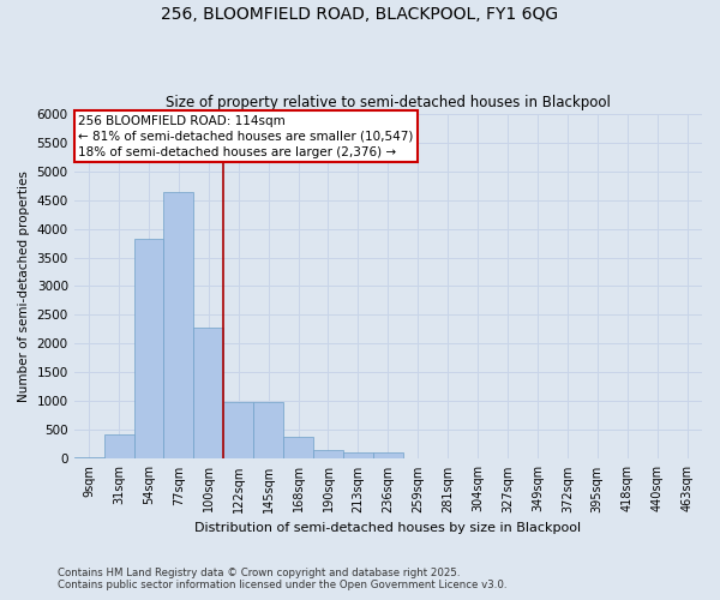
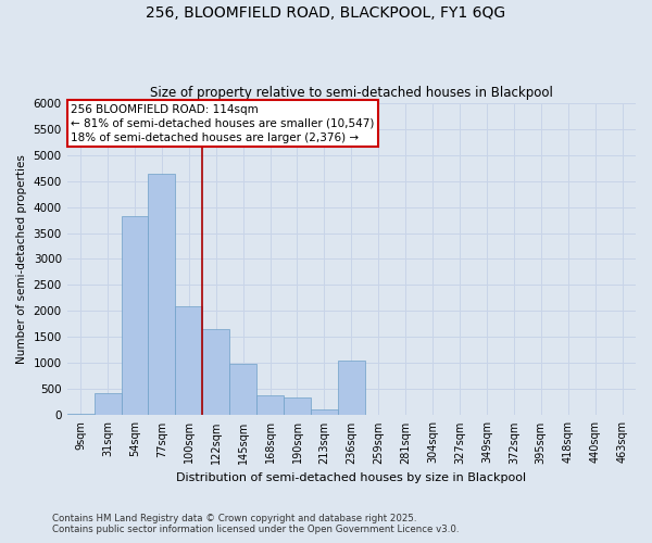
100sqm: 2280 -> 2100
122sqm: 980 -> 1650
190sqm: 140 -> 350
236sqm: 120 -> 1050
